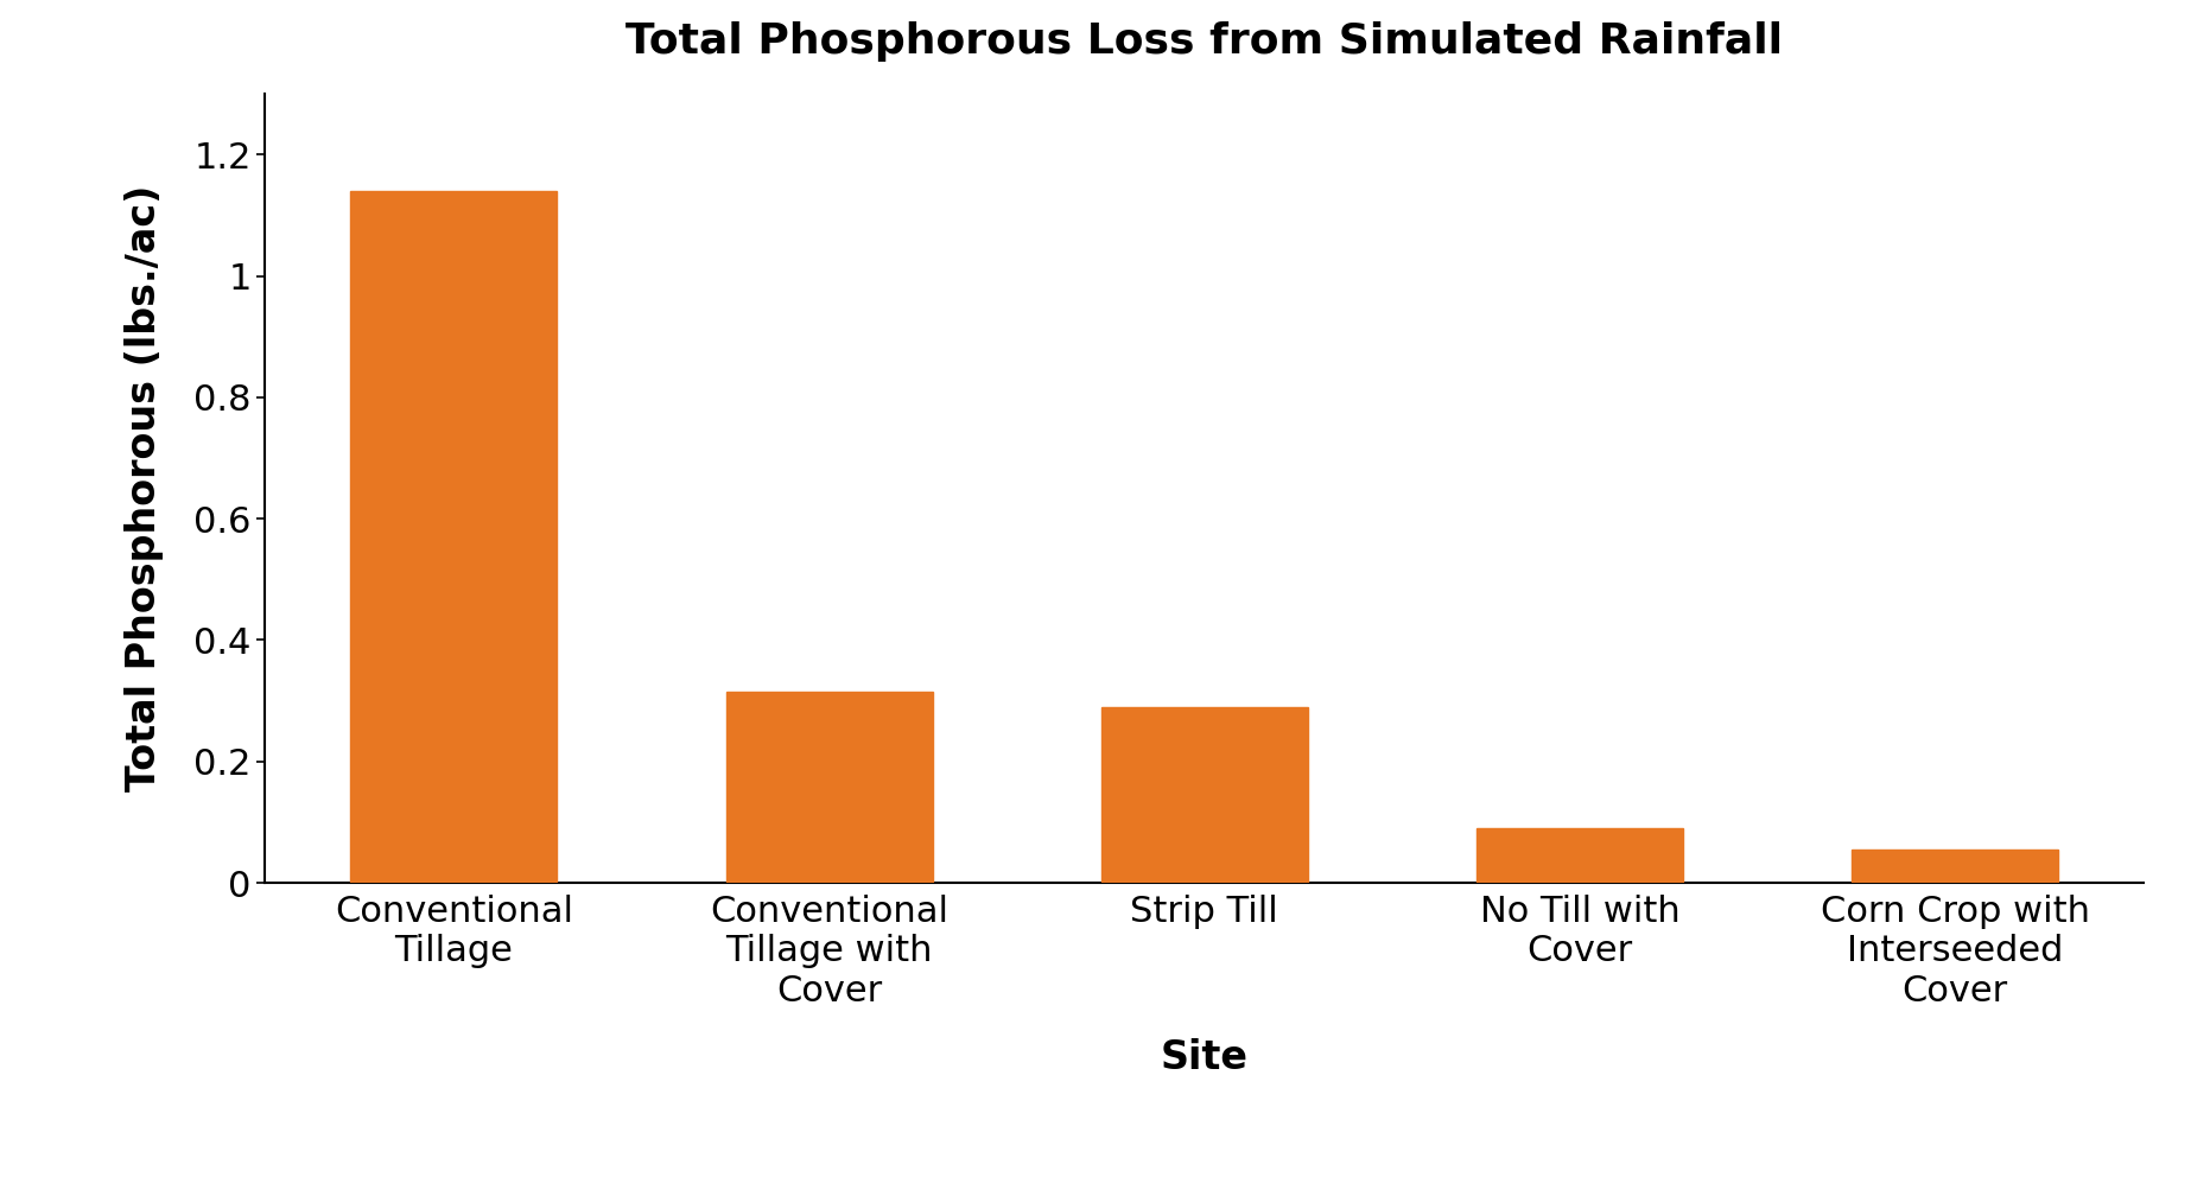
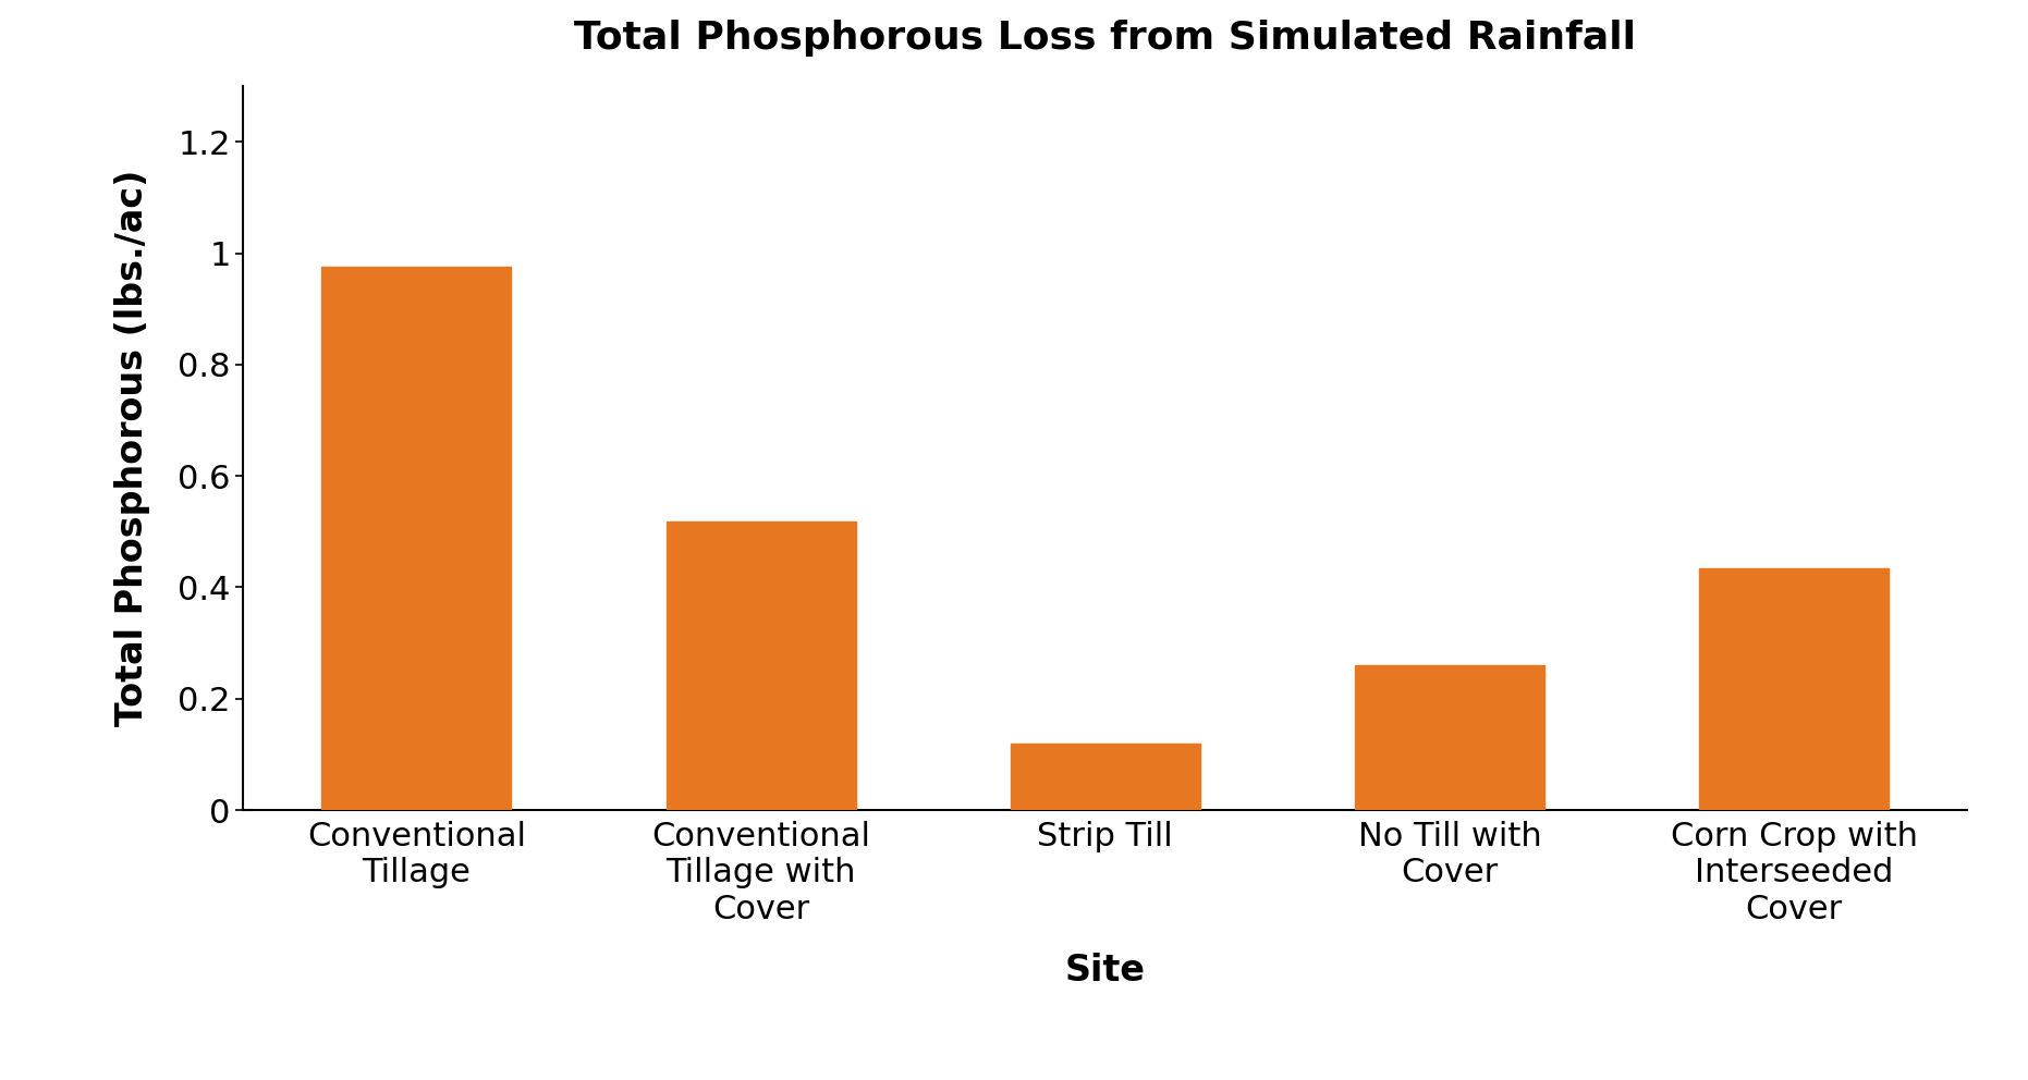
Conventional Tillage: 1.140 -> 0.976
Conventional Tillage with Cover: 0.315 -> 0.518
Strip Till: 0.290 -> 0.120
No Till with Cover: 0.090 -> 0.260
Corn Crop with Interseeded Cover: 0.055 -> 0.434
